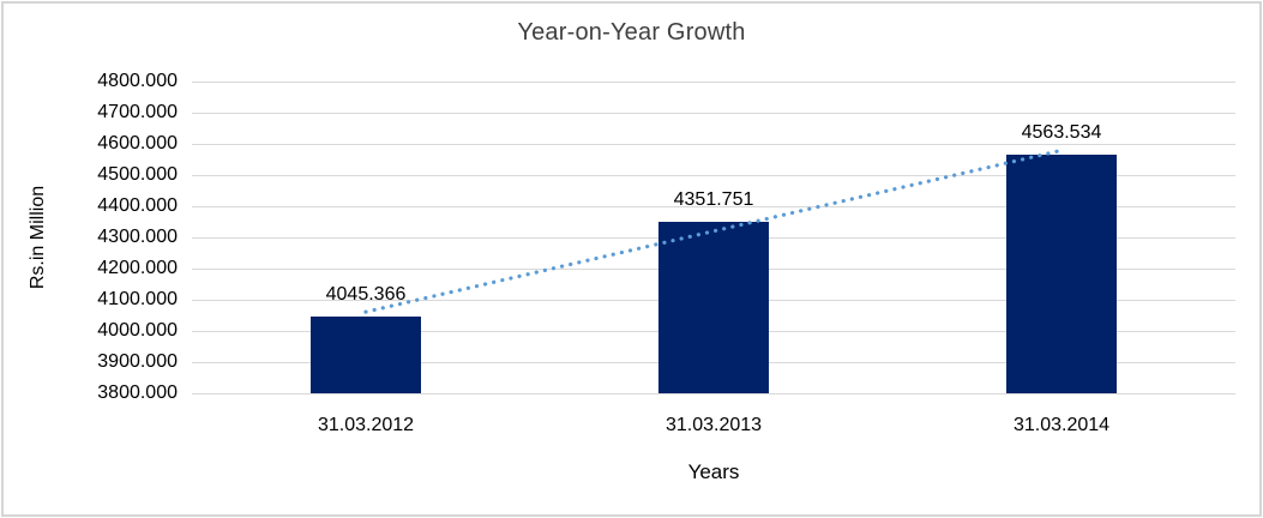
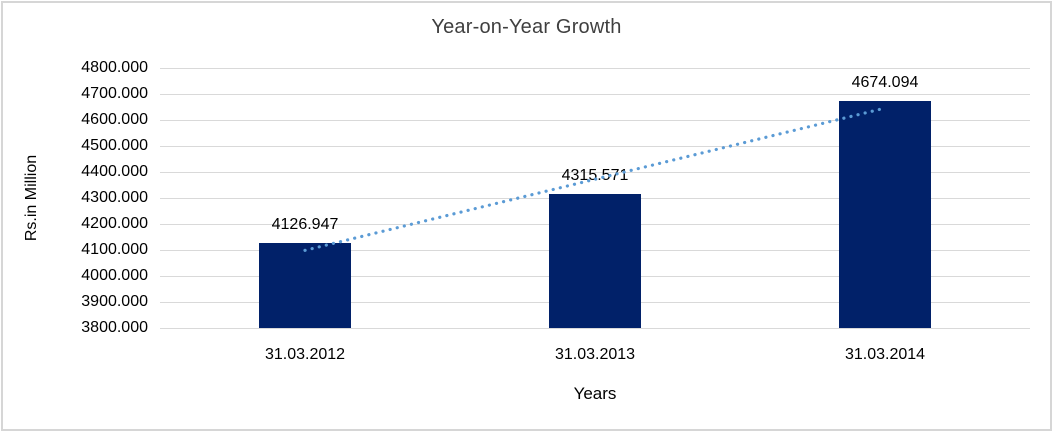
31.03.2012: 4045.366 -> 4126.947
31.03.2013: 4351.751 -> 4315.571
31.03.2014: 4563.534 -> 4674.094
